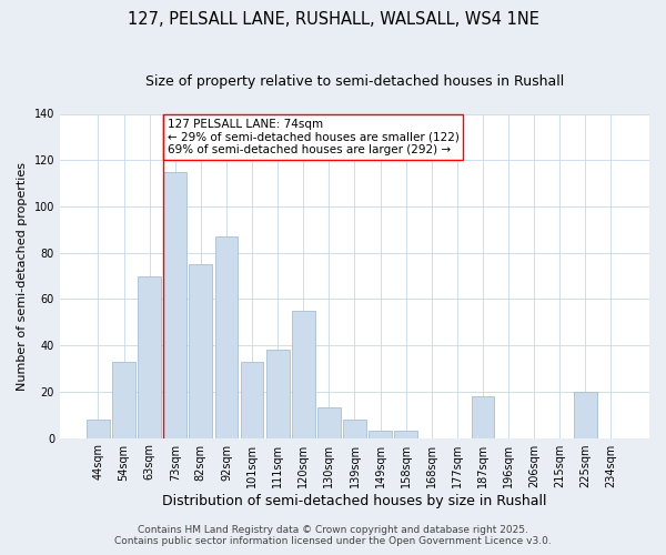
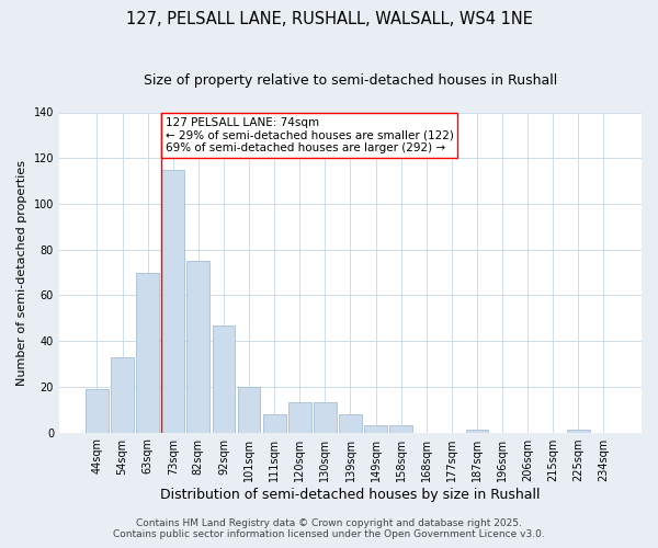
44sqm: 8 -> 19
92sqm: 87 -> 47
101sqm: 33 -> 20
111sqm: 38 -> 8
120sqm: 55 -> 13
187sqm: 18 -> 1
225sqm: 20 -> 1
